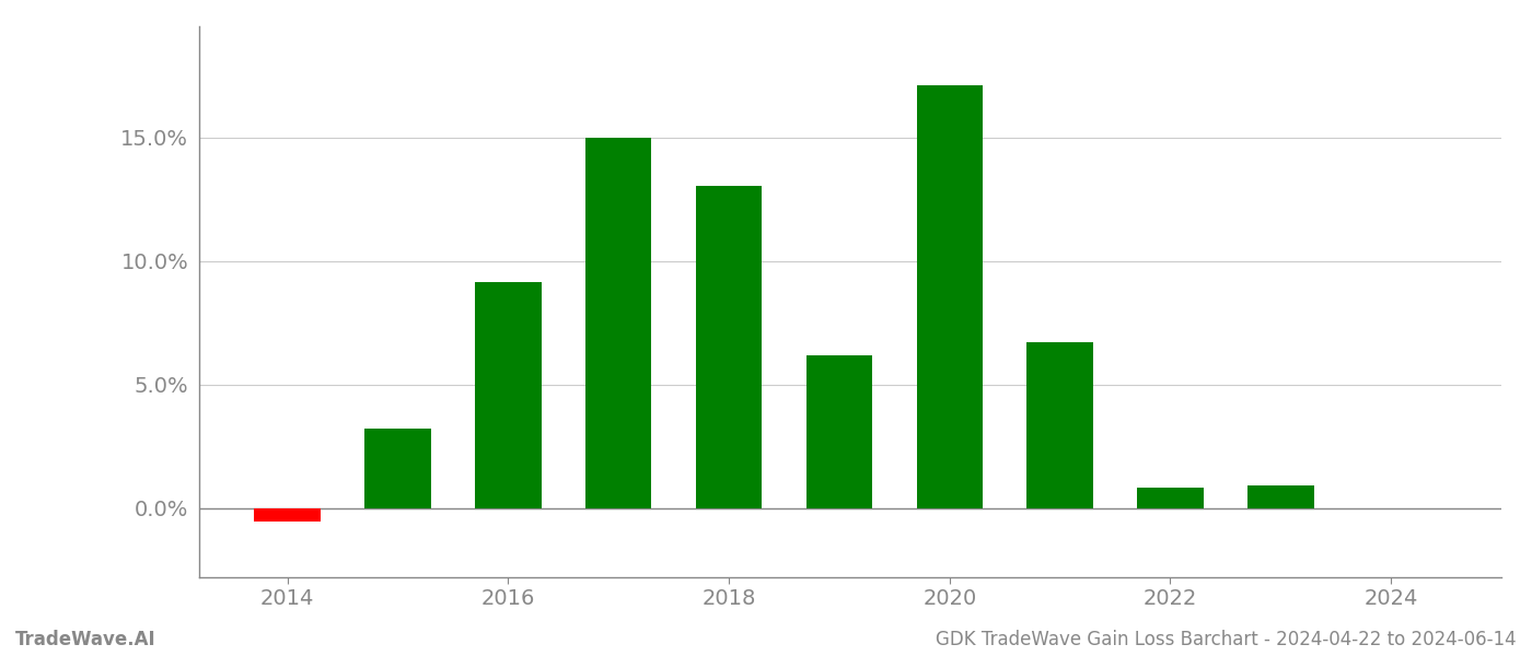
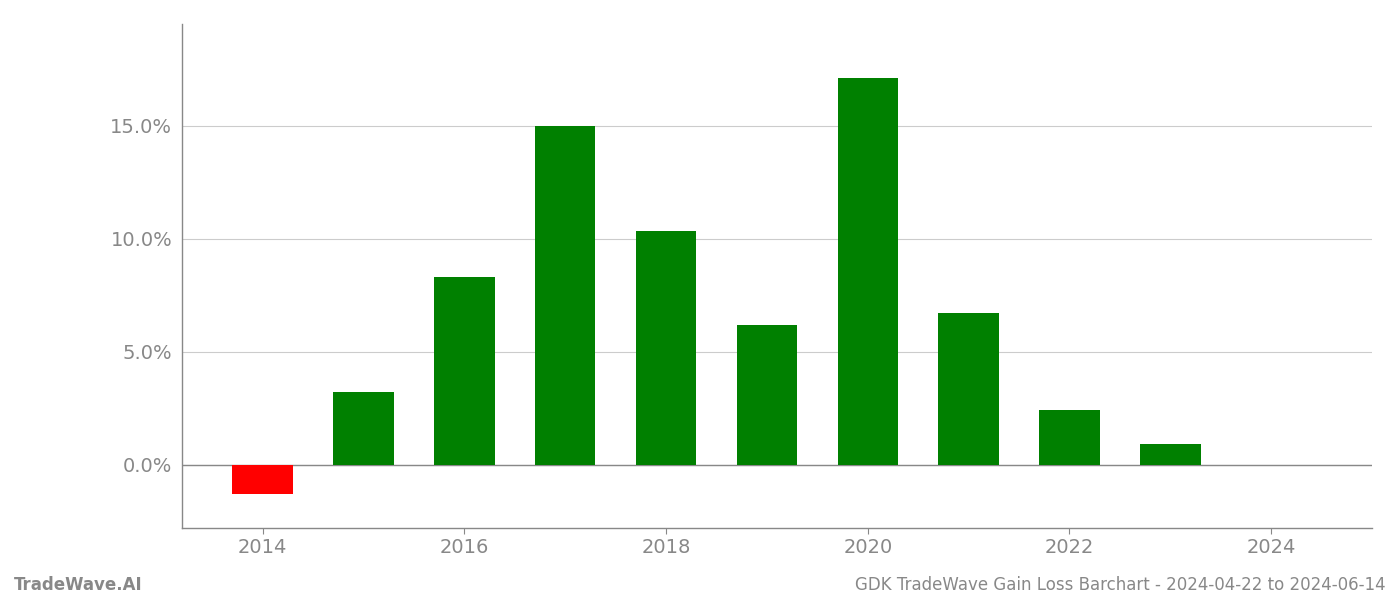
2014: -0.55% -> -1.30%
2016: 9.15% -> 8.30%
2018: 13.05% -> 10.35%
2022: 0.85% -> 2.40%
